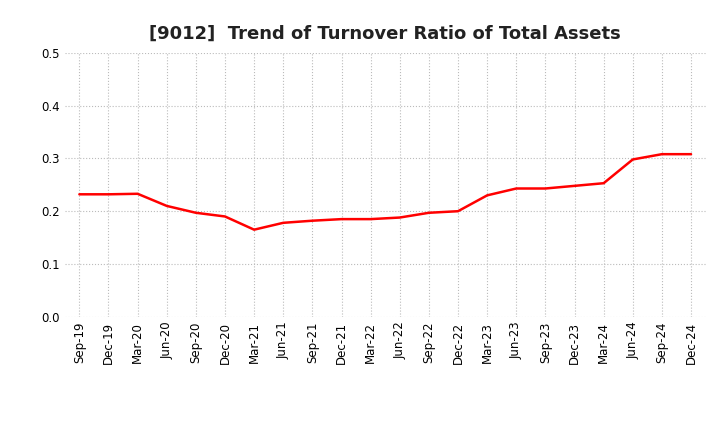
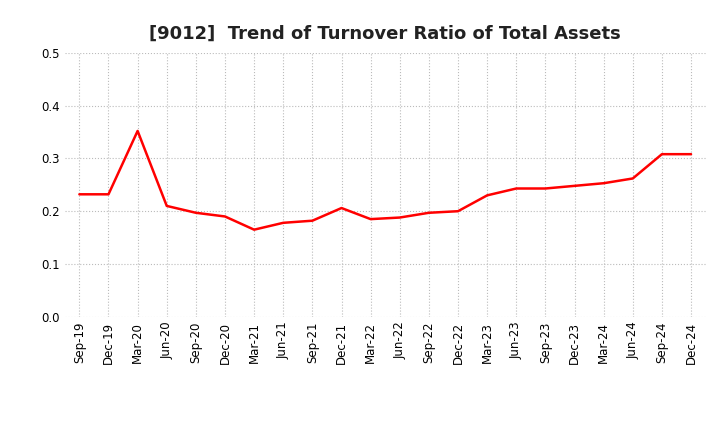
Mar-20: 0.233 -> 0.352
Dec-21: 0.185 -> 0.206
Jun-24: 0.298 -> 0.262
